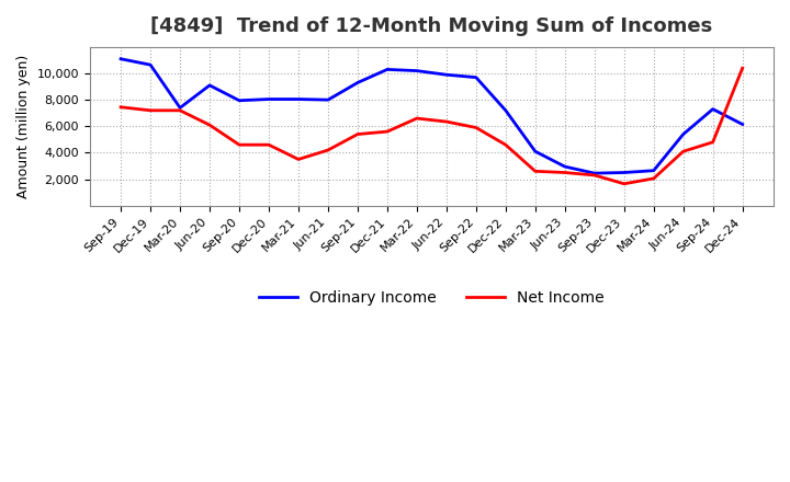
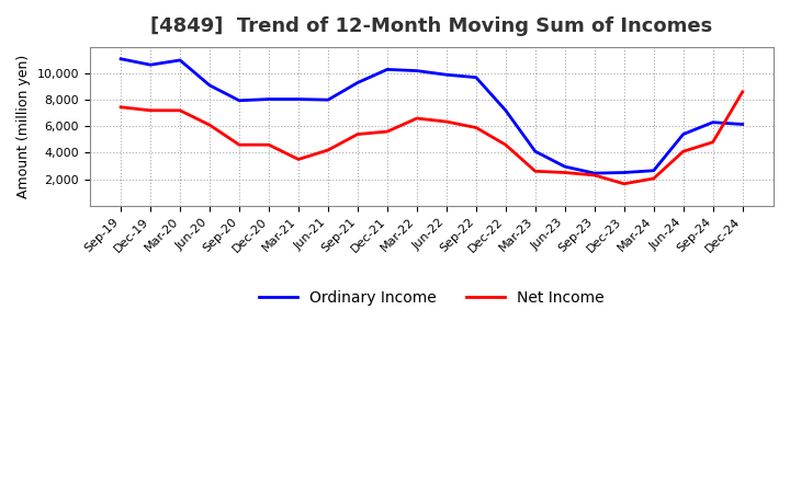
Ordinary Income/Mar-20: 7,400 -> 11,000
Ordinary Income/Sep-24: 7,300 -> 6,300
Net Income/Dec-24: 10,400 -> 8,600
